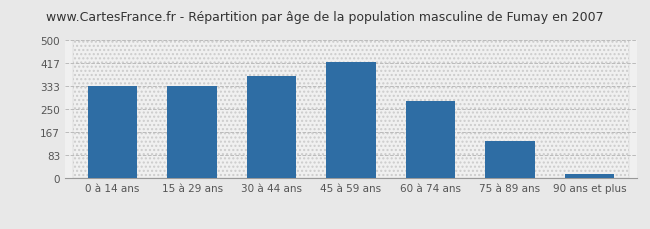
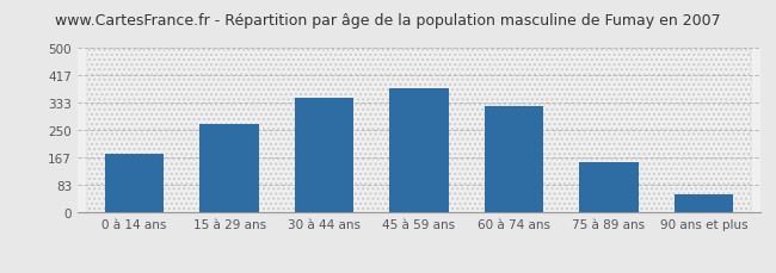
0 à 14 ans: 333 -> 180
15 à 29 ans: 333 -> 270
30 à 44 ans: 370 -> 350
45 à 59 ans: 420 -> 380
60 à 74 ans: 280 -> 325
75 à 89 ans: 135 -> 155
90 ans et plus: 15 -> 55
